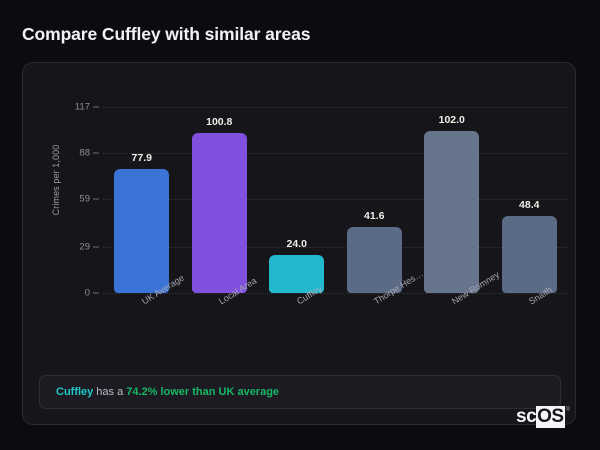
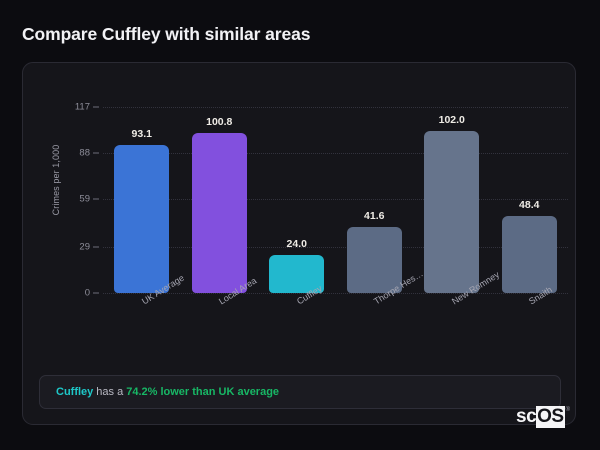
UK Average: 77.9 -> 93.1
